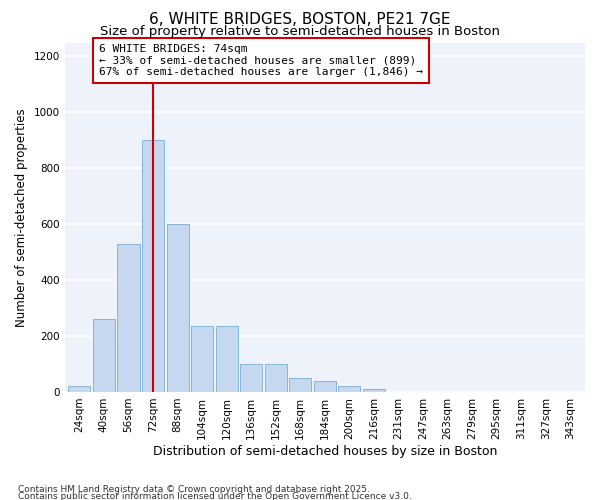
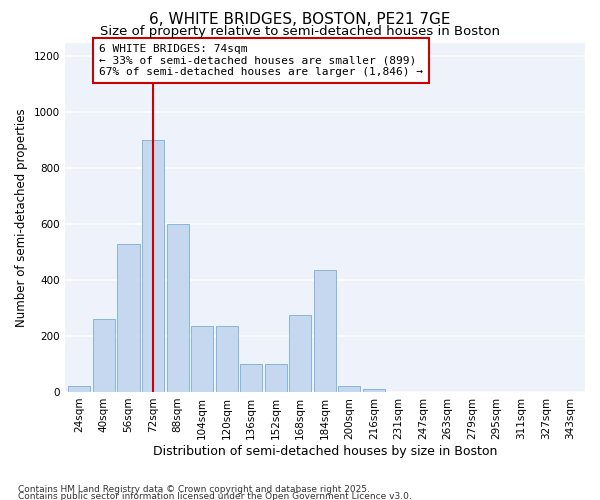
168sqm: 50 -> 275
184sqm: 40 -> 435
